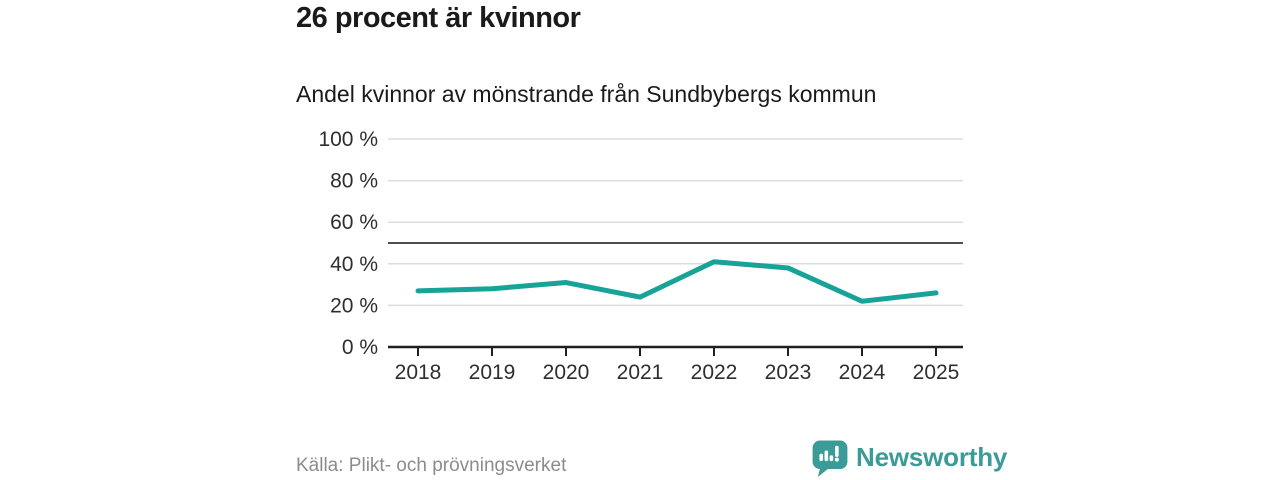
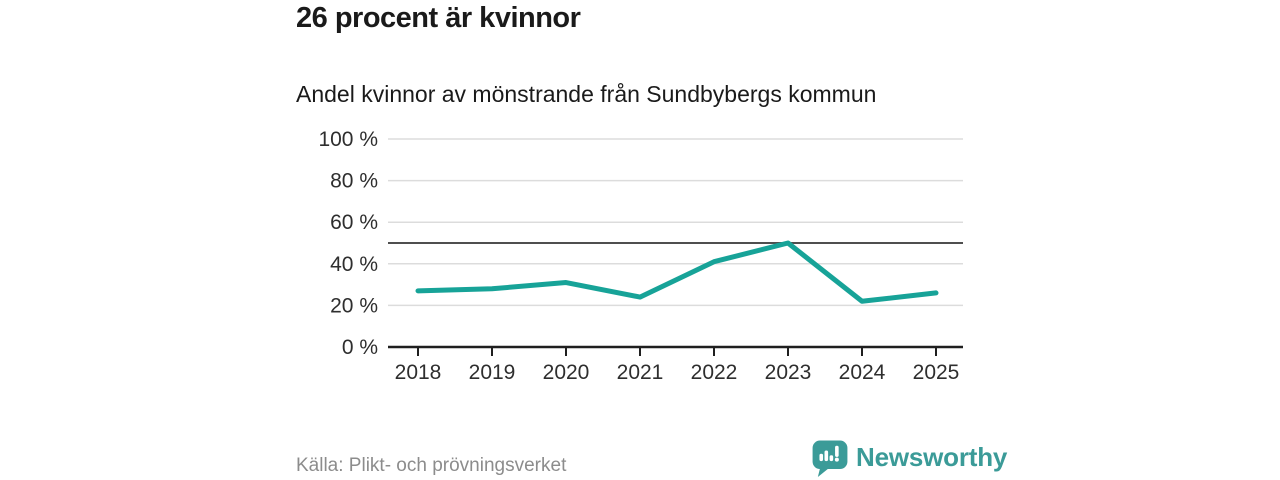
2023: 38% -> 50%
